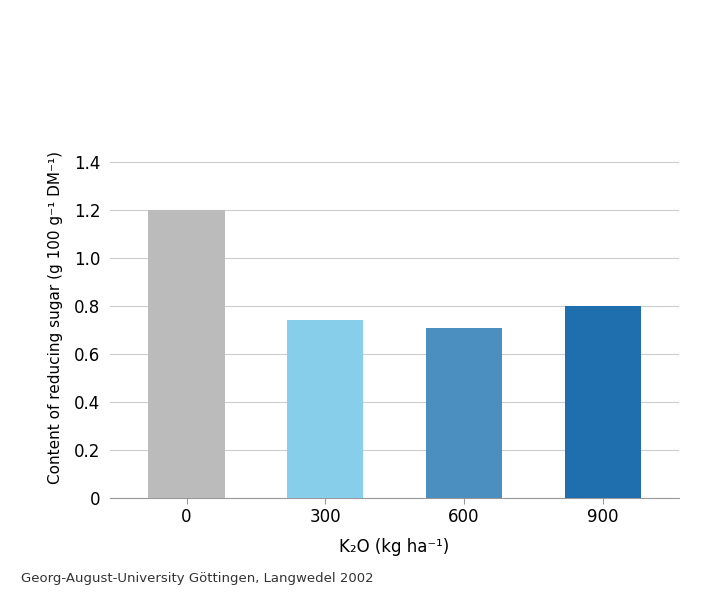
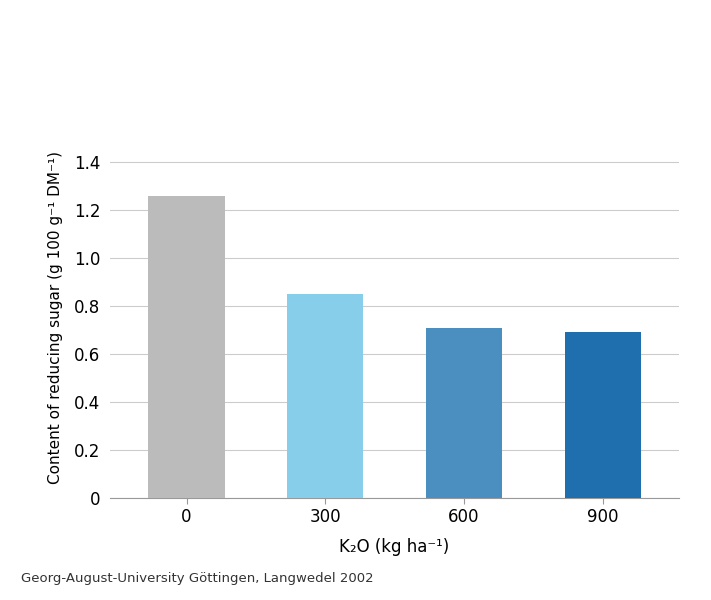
0: 1.20 -> 1.26
300: 0.74 -> 0.85
900: 0.80 -> 0.69
